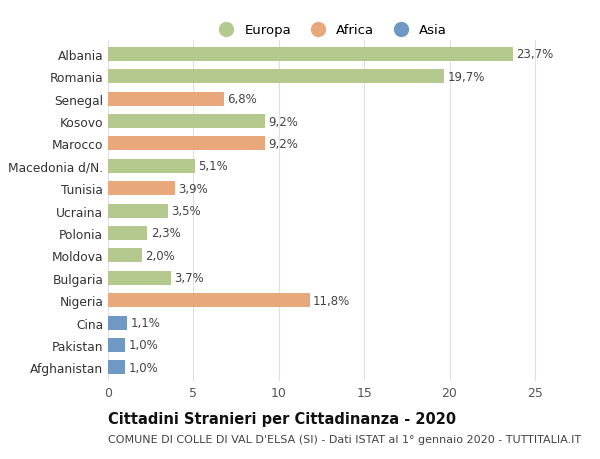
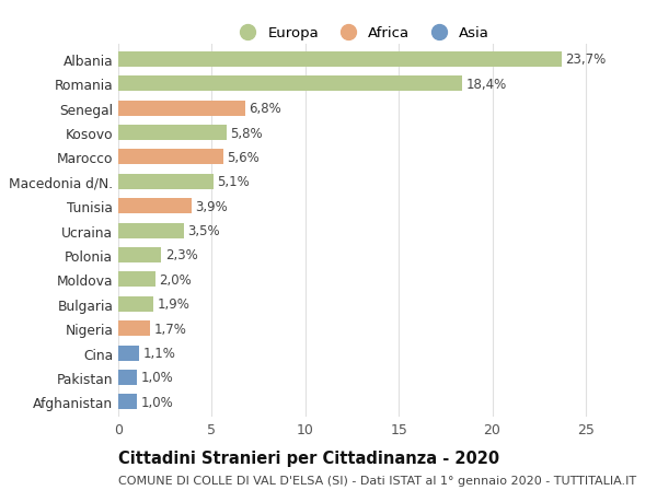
Romania: 19,7% -> 18,4%
Kosovo: 9,2% -> 5,8%
Marocco: 9,2% -> 5,6%
Bulgaria: 3,7% -> 1,9%
Nigeria: 11,8% -> 1,7%
